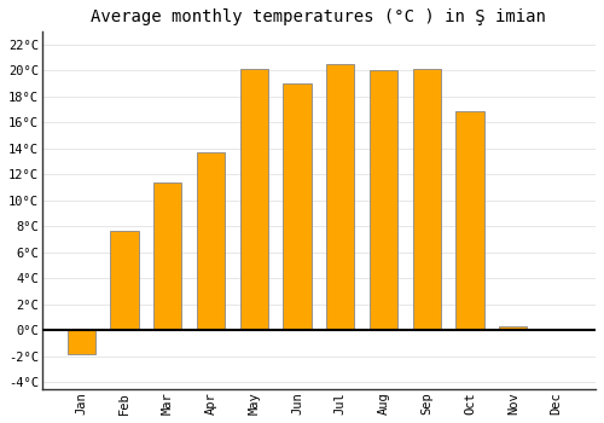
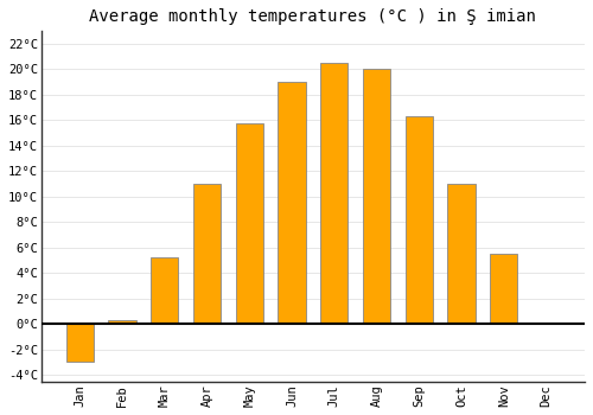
Jan: -1.8°C -> -3.0°C
Feb: 7.7°C -> 0.3°C
Mar: 11.4°C -> 5.2°C
Apr: 13.7°C -> 11.0°C
May: 20.1°C -> 15.8°C
Sep: 20.1°C -> 16.3°C
Oct: 16.9°C -> 11.0°C
Nov: 0.3°C -> 5.5°C
